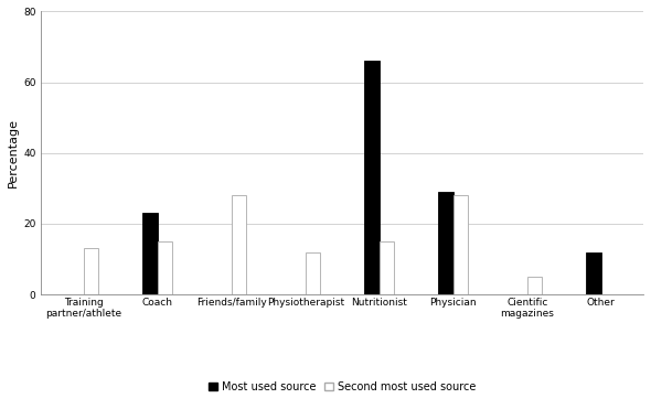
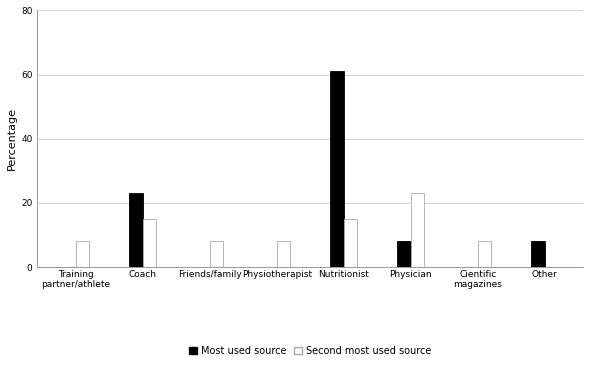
Second most used source/Training partner/athlete: 13 -> 8
Second most used source/Friends/family: 28 -> 8
Second most used source/Physiotherapist: 12 -> 8
Most used source/Nutritionist: 66 -> 61
Most used source/Physician: 29 -> 8
Second most used source/Physician: 28 -> 23
Second most used source/Cientific magazines: 5 -> 8
Most used source/Other: 12 -> 8
